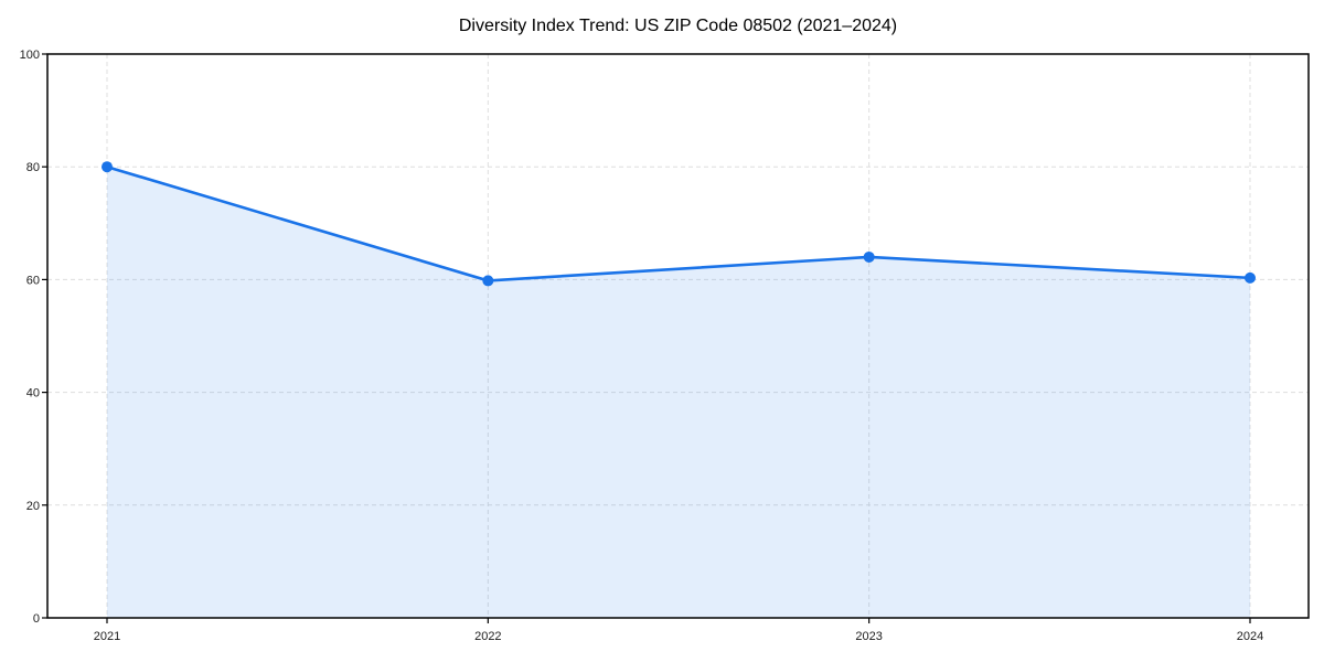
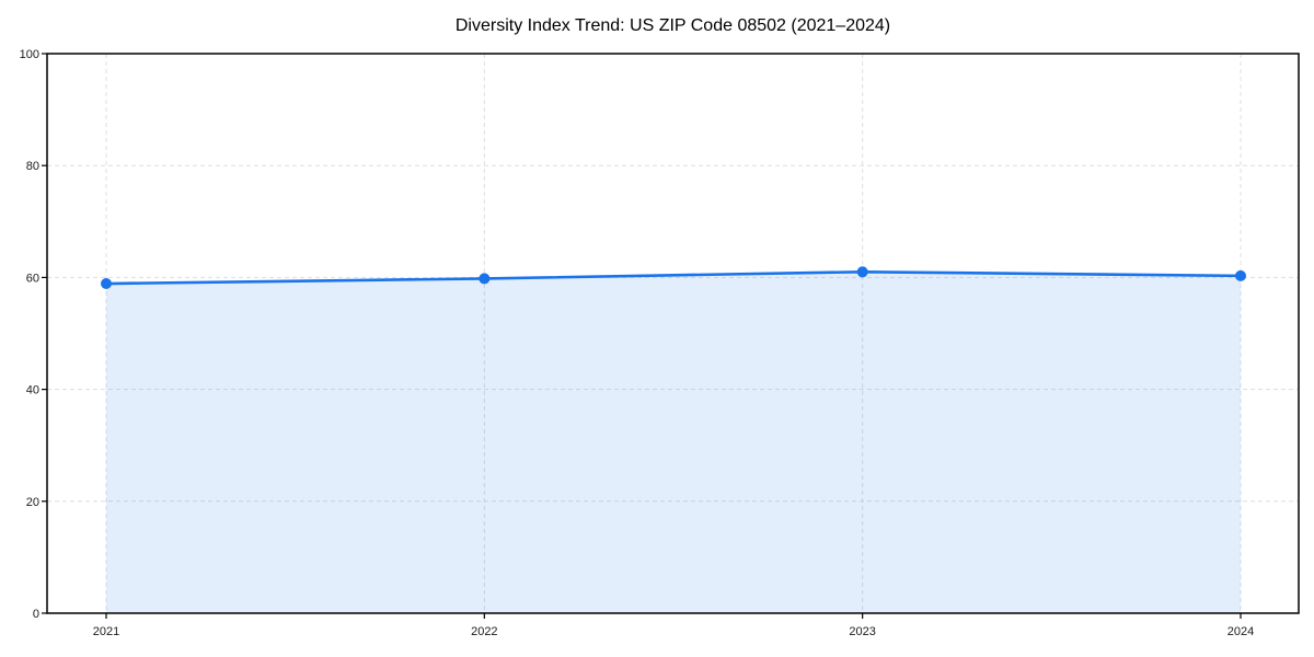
2021: 80 -> 59
2023: 64 -> 61
